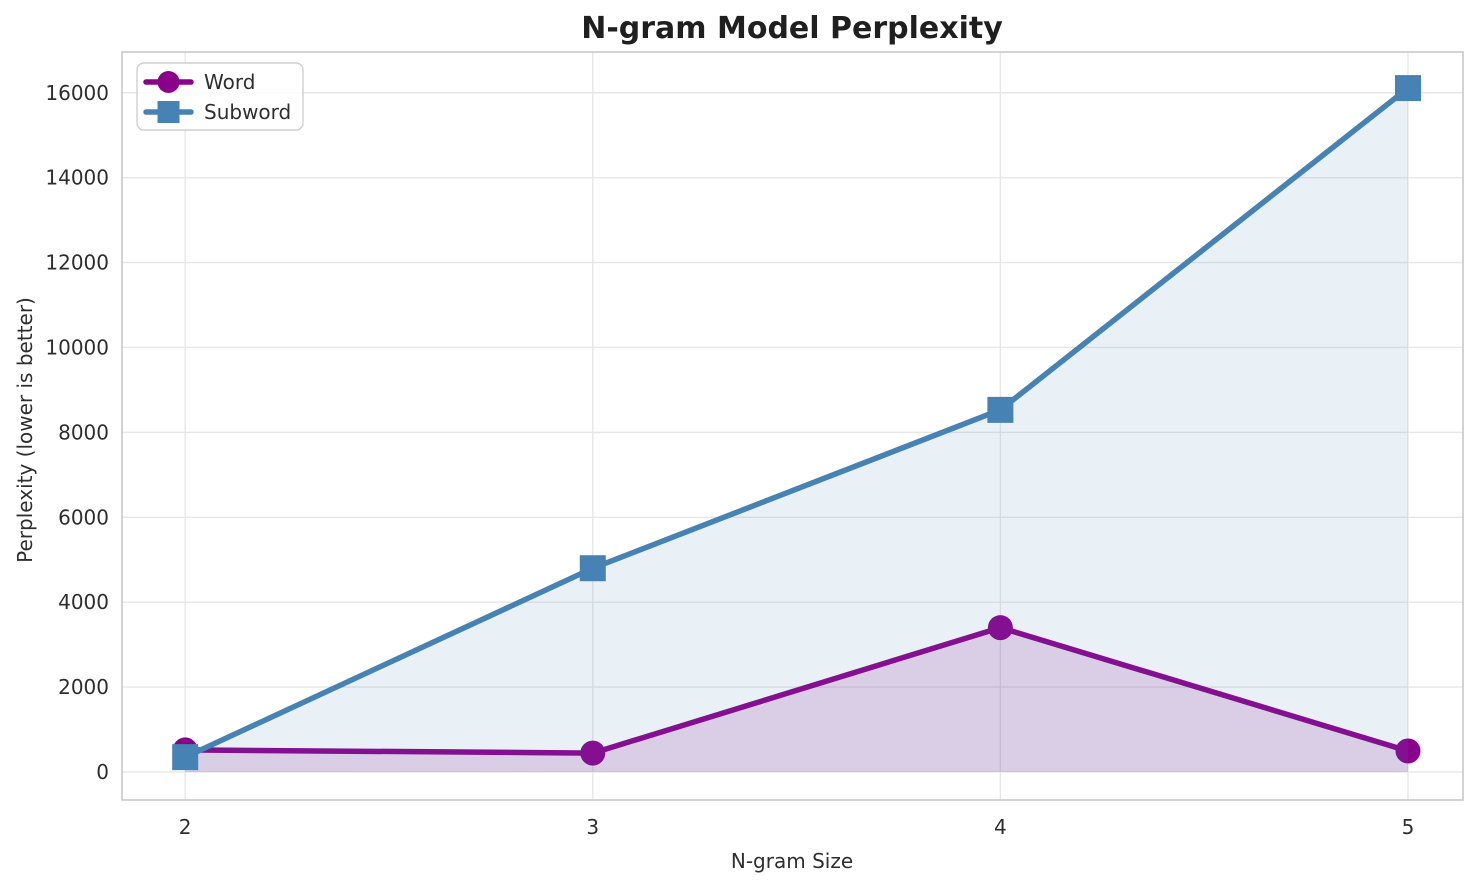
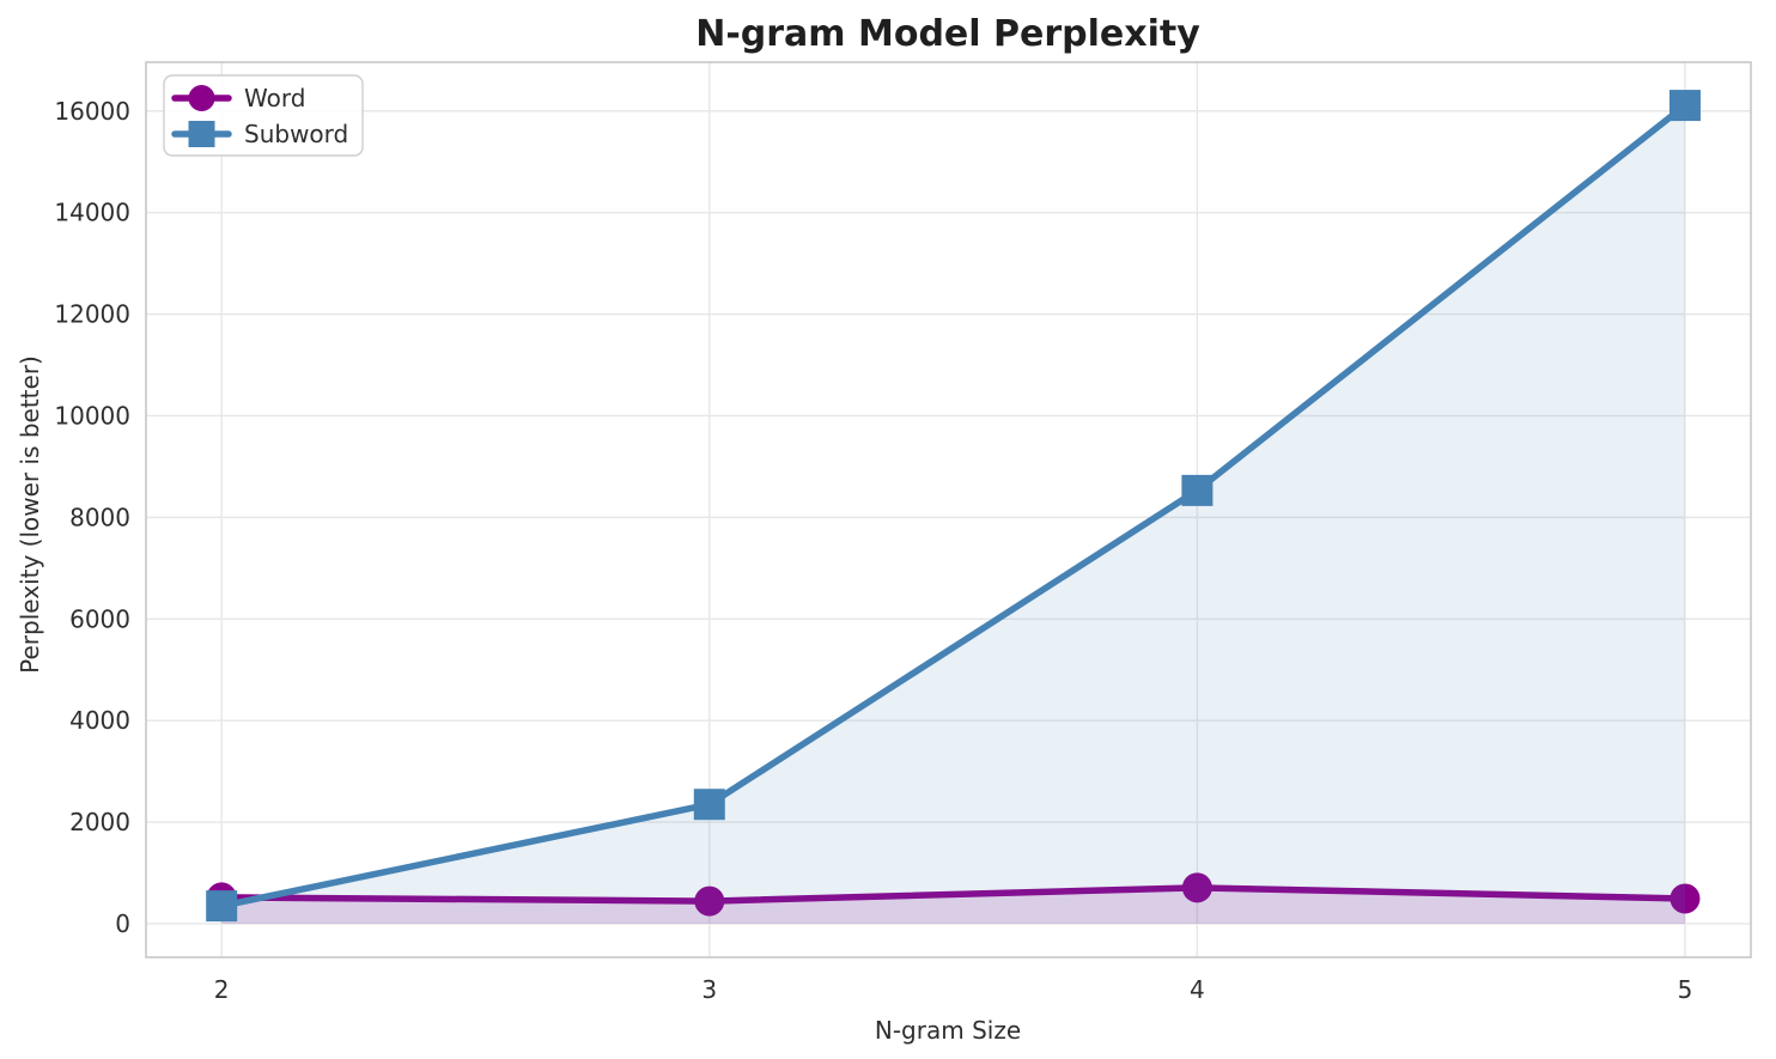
Subword/3: 4800 -> 2400
Word/4: 3400 -> 700
